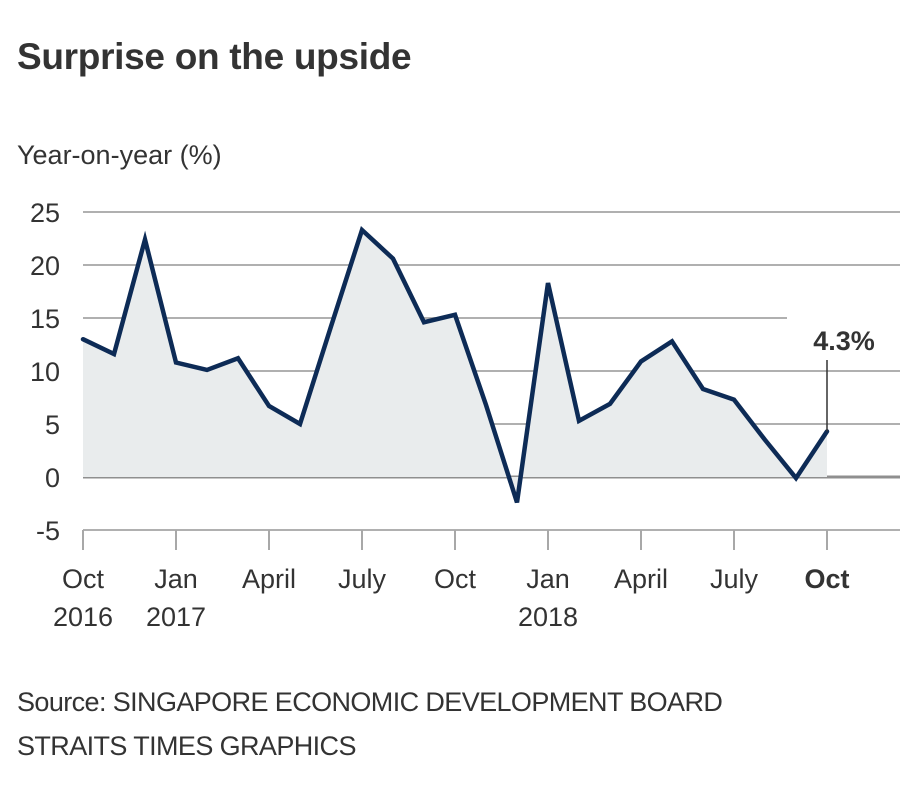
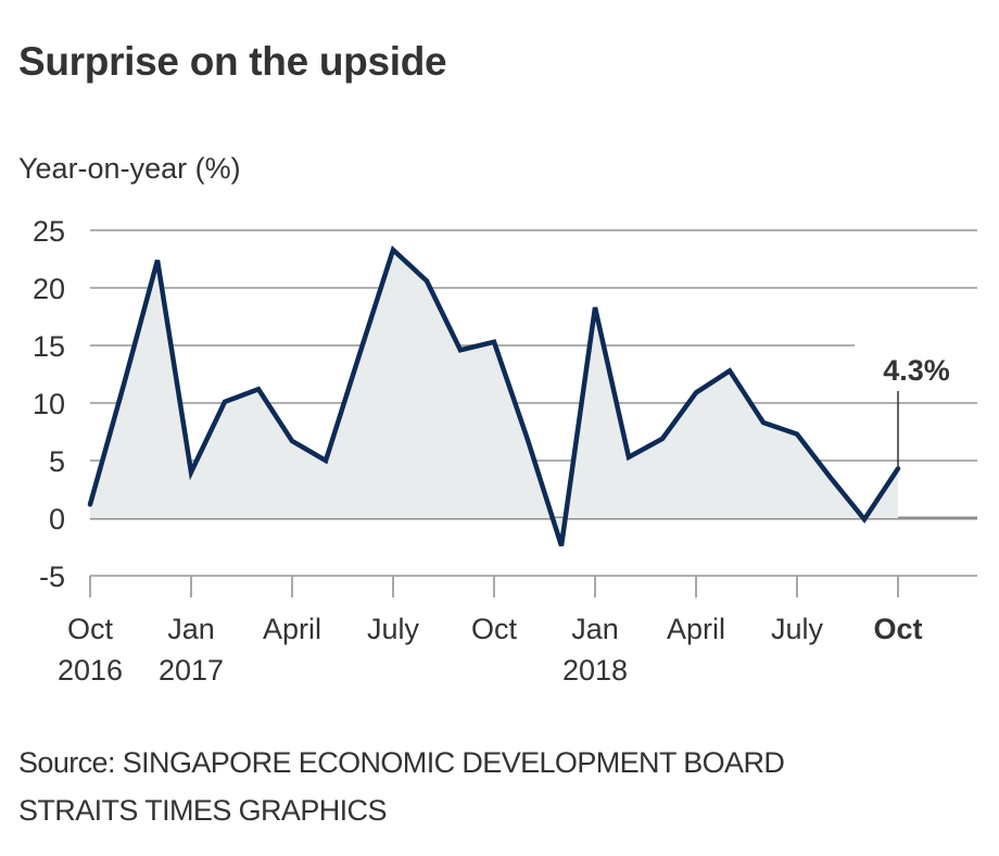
Oct 2016: 13.0 -> 1.2
Jan 2017: 10.8 -> 4.0
